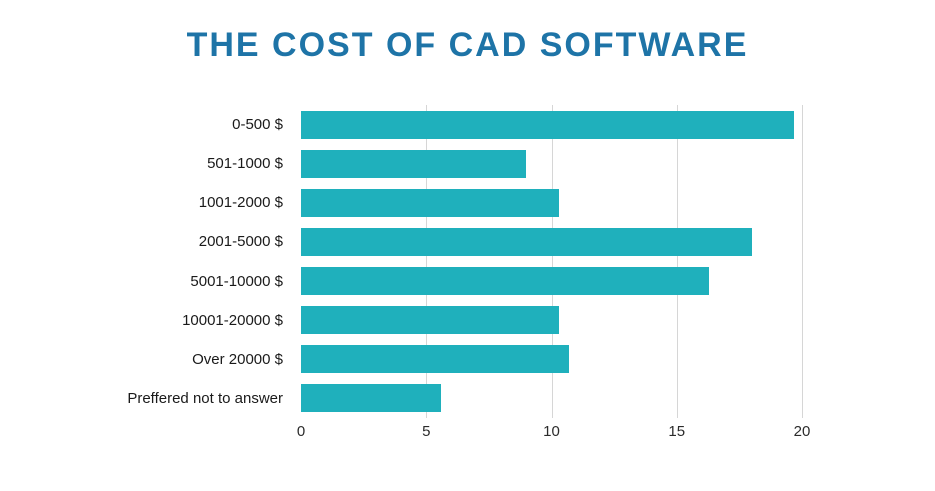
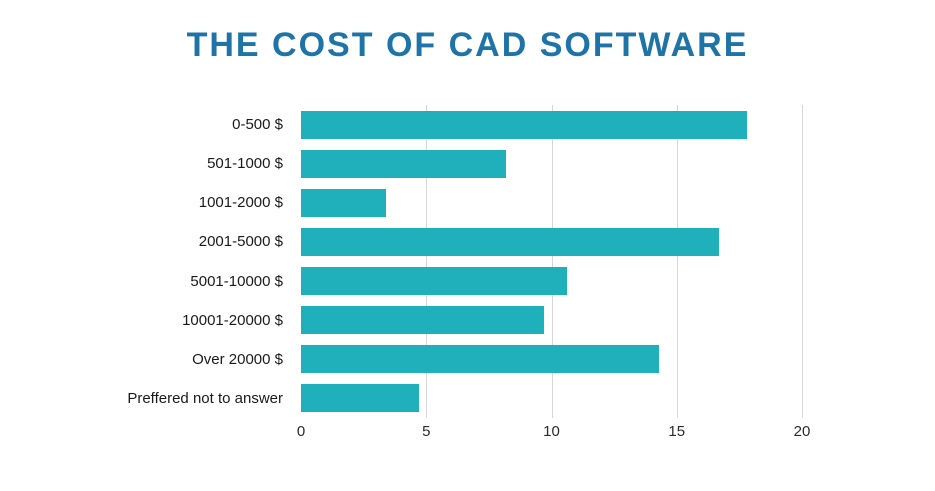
0-500 $: 19.7 -> 17.8
501-1000 $: 9.0 -> 8.2
1001-2000 $: 10.3 -> 3.4
2001-5000 $: 18.0 -> 16.7
5001-10000 $: 16.3 -> 10.6
10001-20000 $: 10.3 -> 9.7
Over 20000 $: 10.7 -> 14.3
Preffered not to answer: 5.6 -> 4.7
